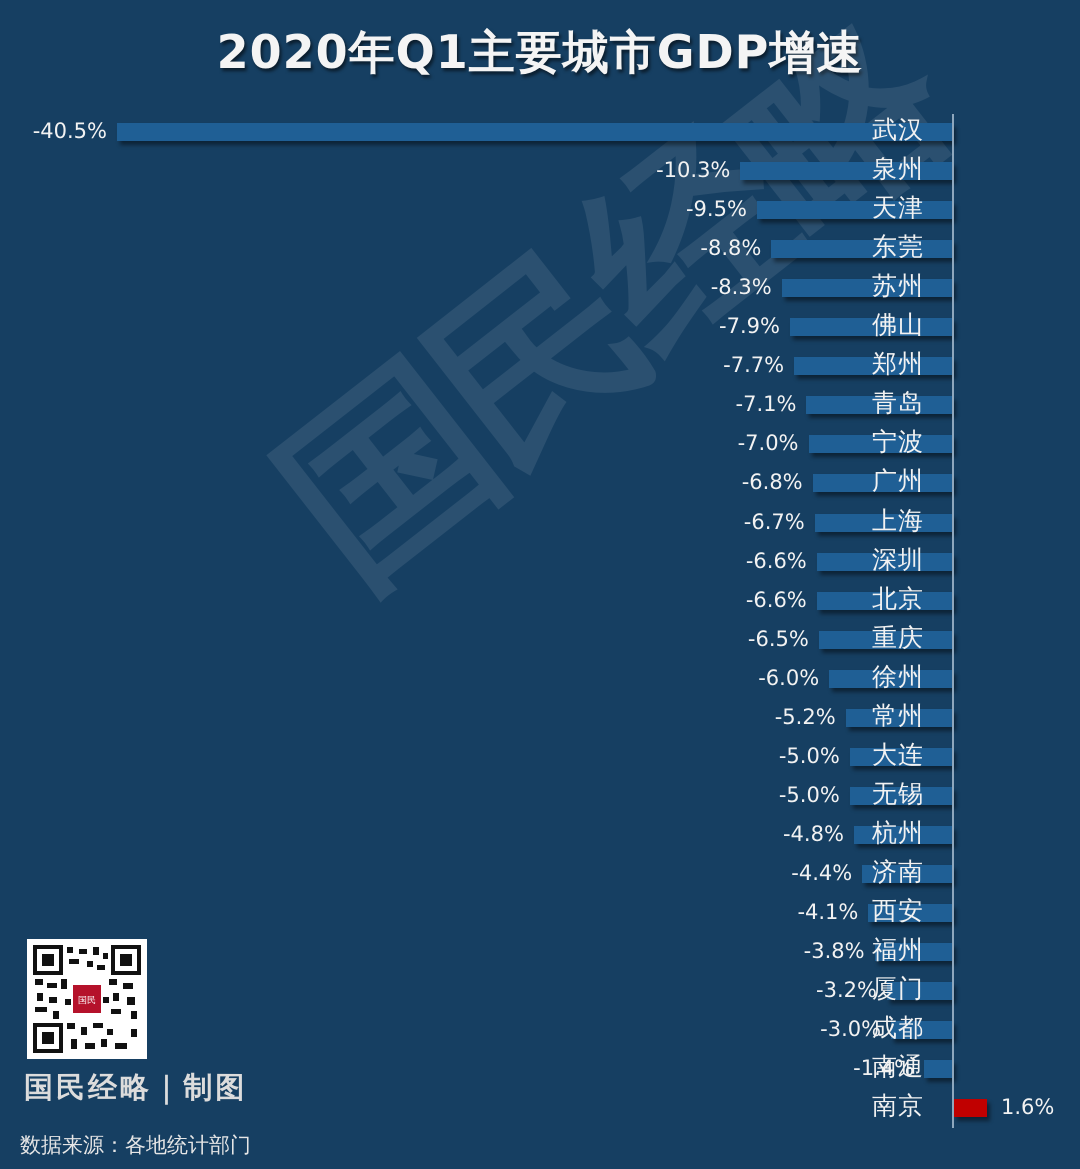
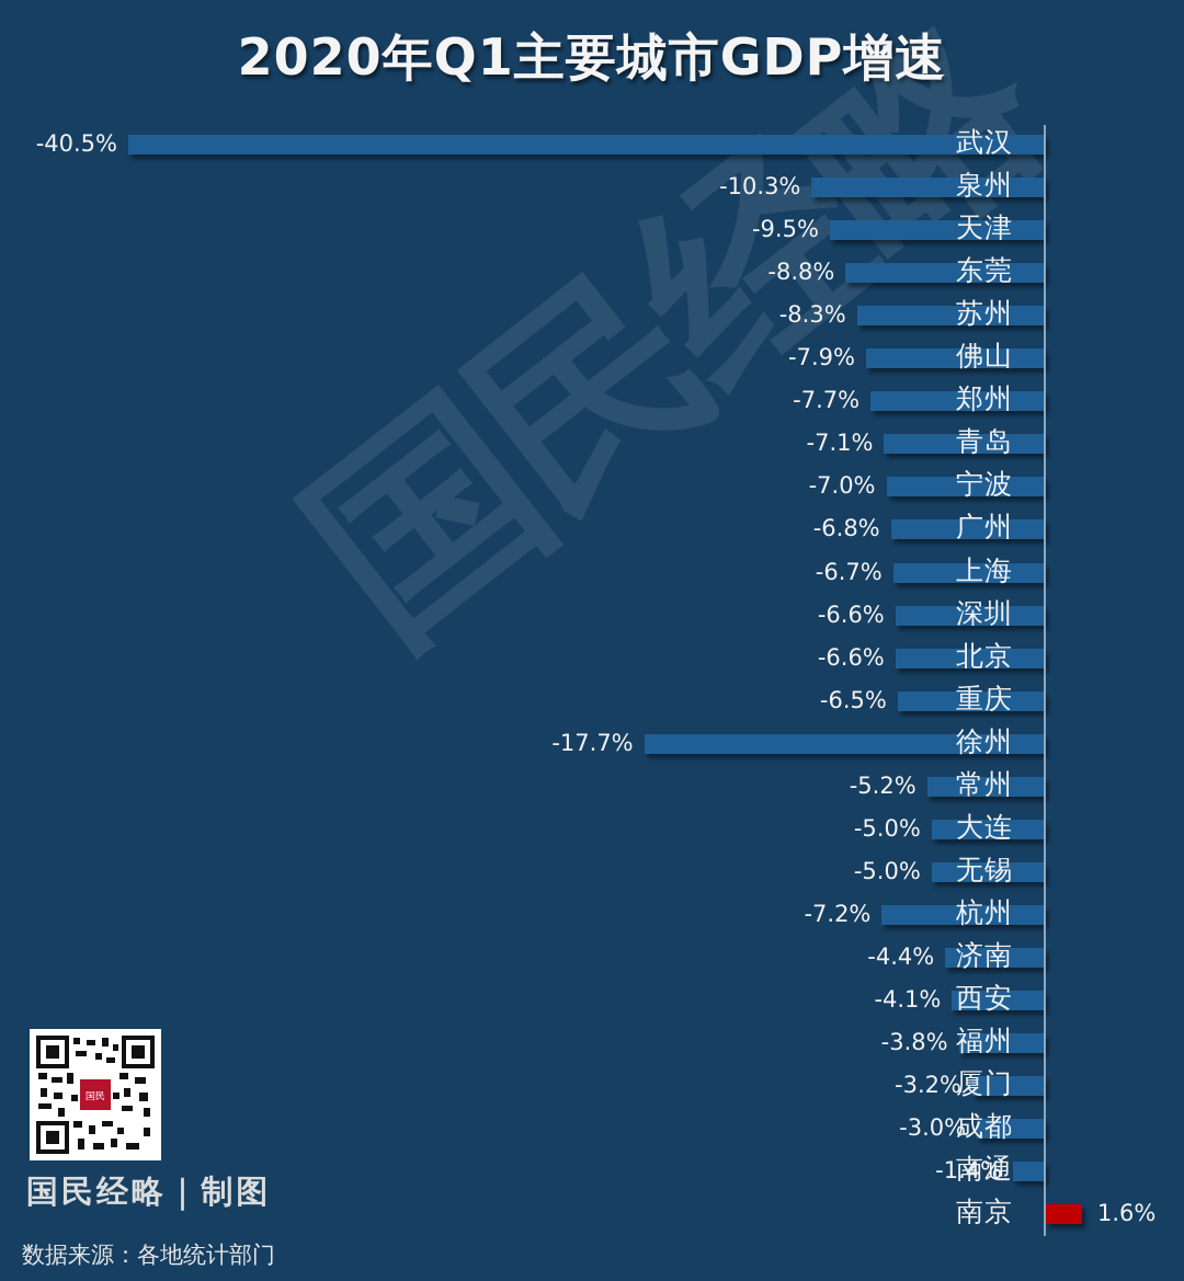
徐州: -6.0% -> -17.7%
杭州: -4.8% -> -7.2%
